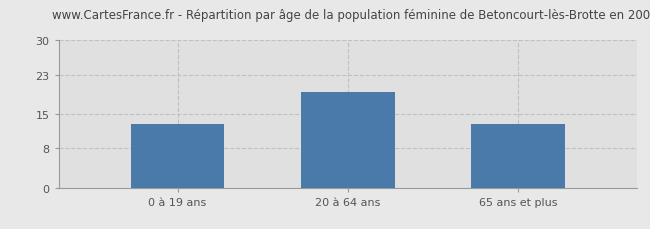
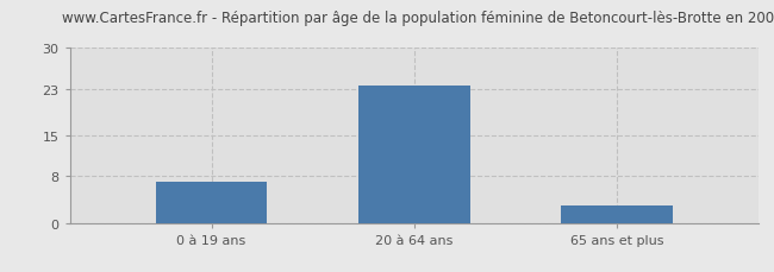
0 à 19 ans: 13.0 -> 7.0
20 à 64 ans: 19.5 -> 23.5
65 ans et plus: 13.0 -> 3.0
